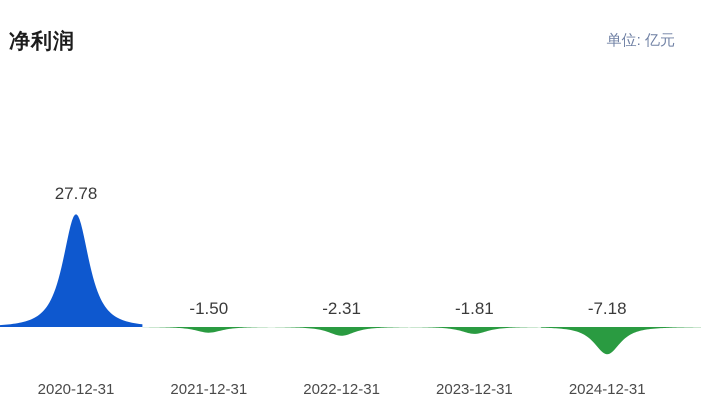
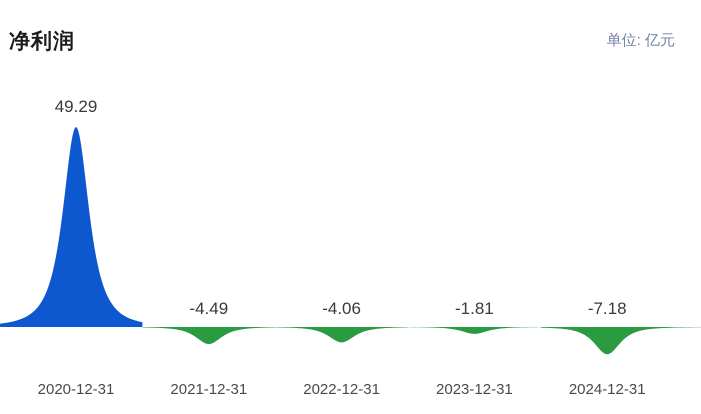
2020-12-31: 27.78 -> 49.29
2021-12-31: -1.50 -> -4.49
2022-12-31: -2.31 -> -4.06
